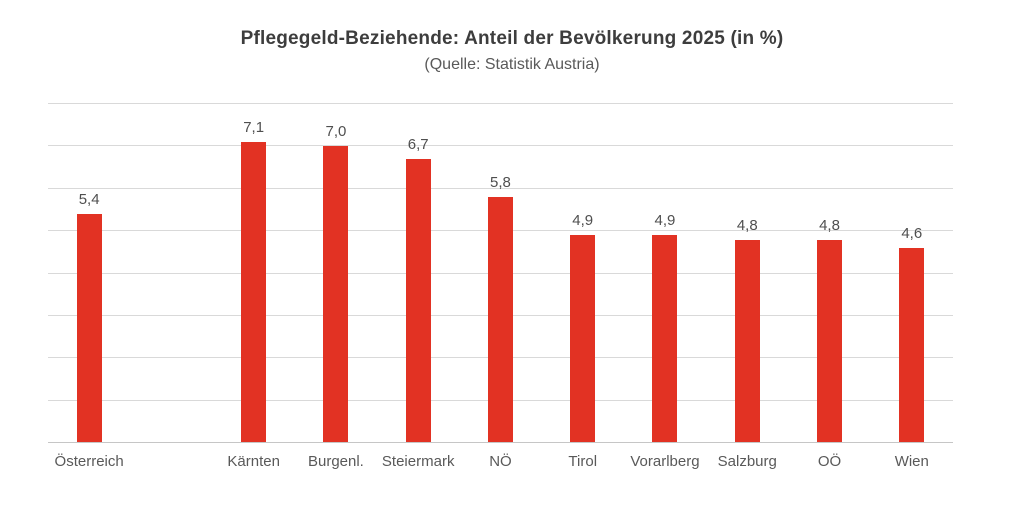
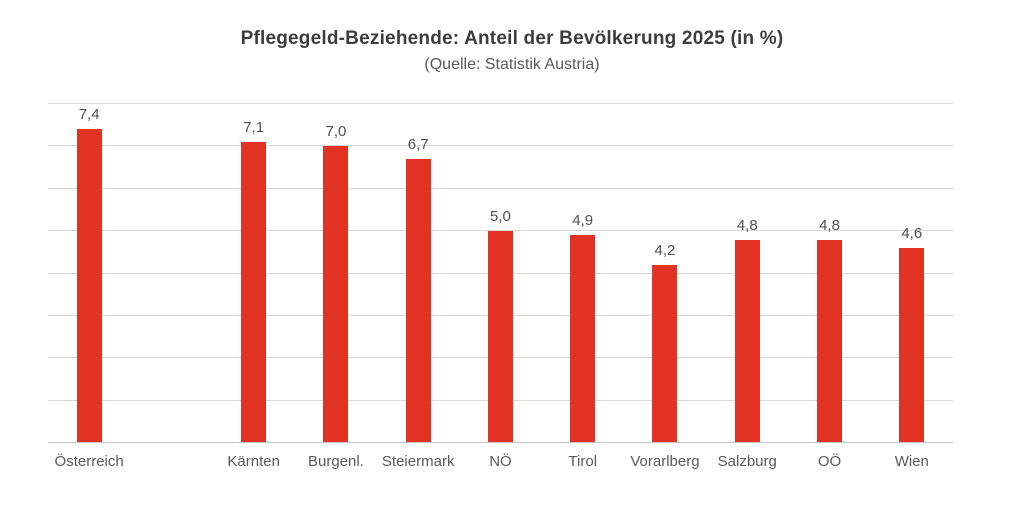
Österreich: 5,4 -> 7,4
NÖ: 5,8 -> 5,0
Vorarlberg: 4,9 -> 4,2
